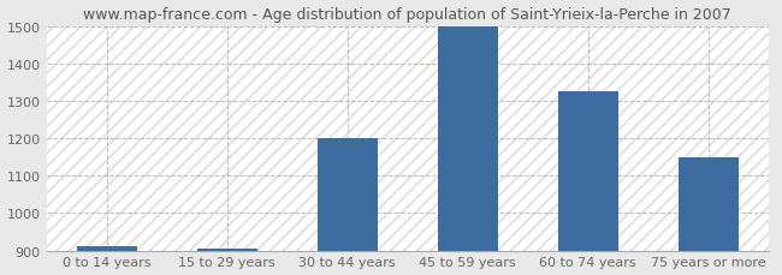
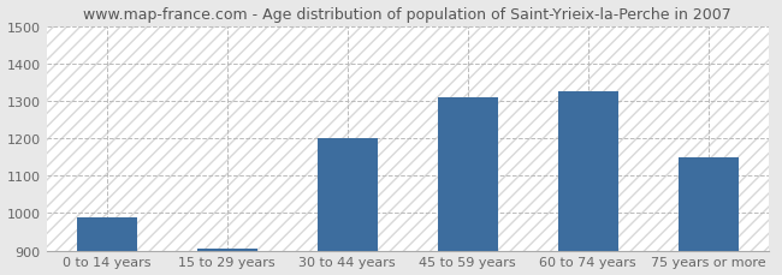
0 to 14 years: 910 -> 990
45 to 59 years: 1500 -> 1310
